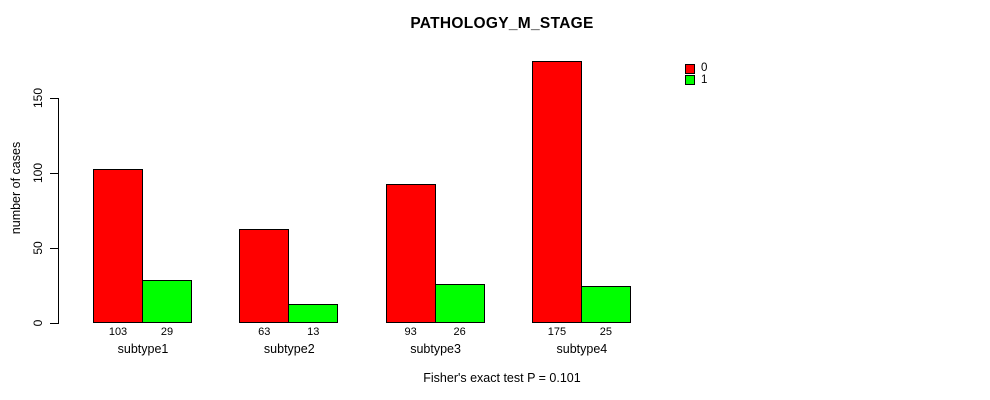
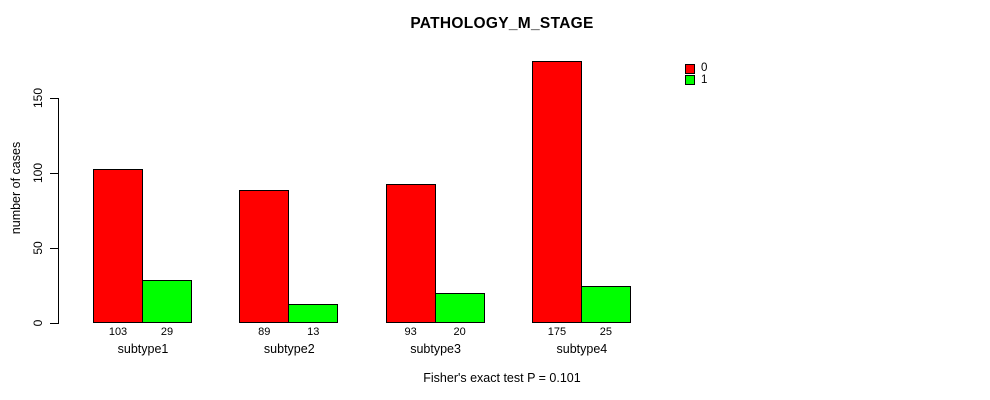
0/subtype2: 63 -> 89
1/subtype3: 26 -> 20
